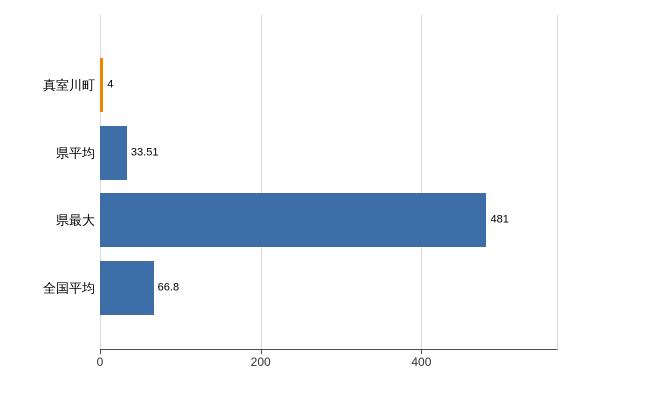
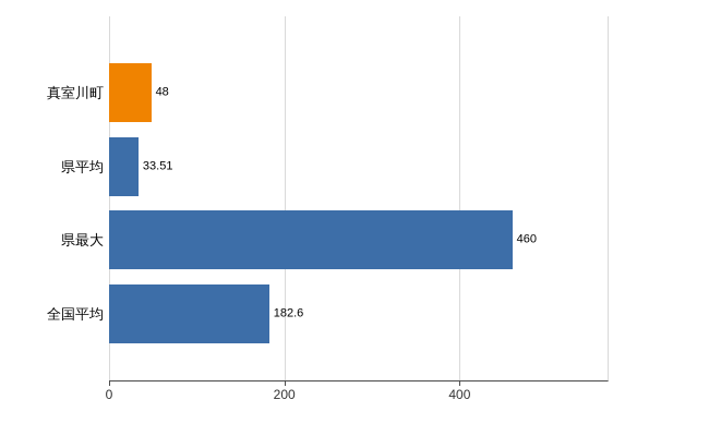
真室川町: 4 -> 48
県最大: 481 -> 460
全国平均: 66.8 -> 182.6
